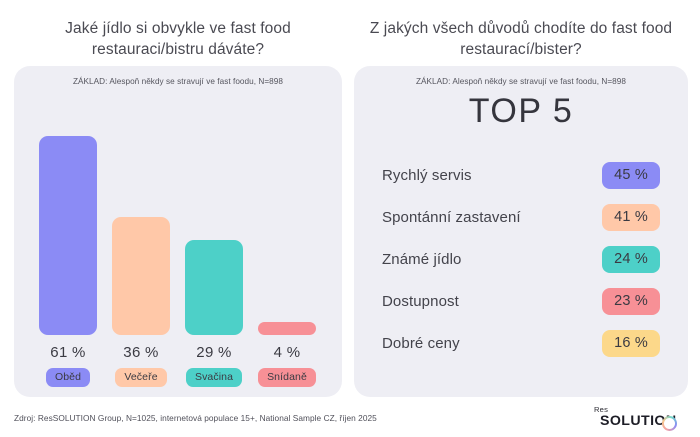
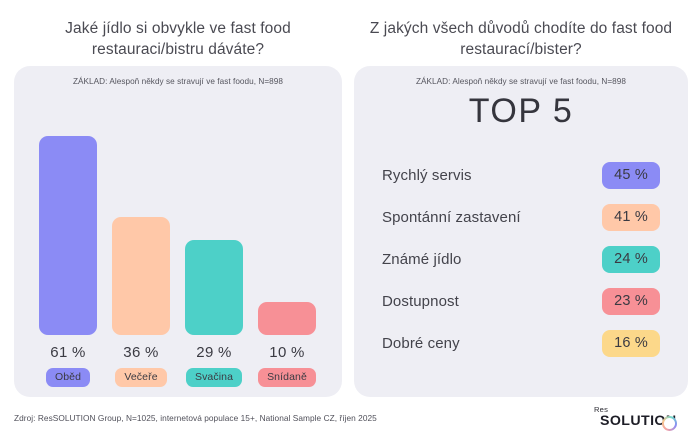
Snídaně: 4 -> 10
